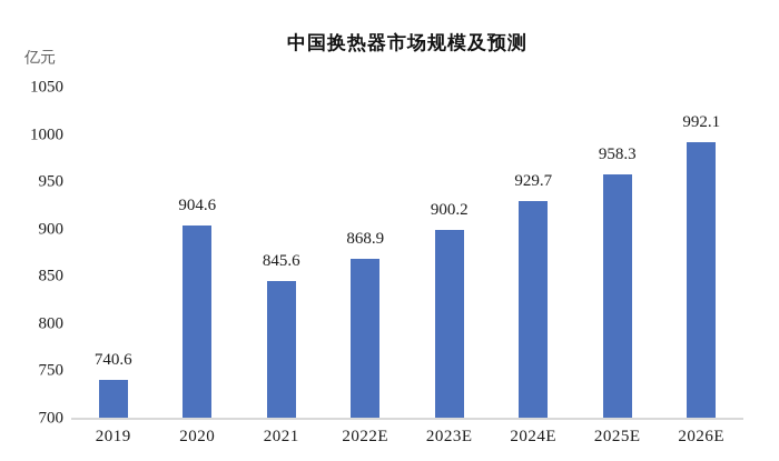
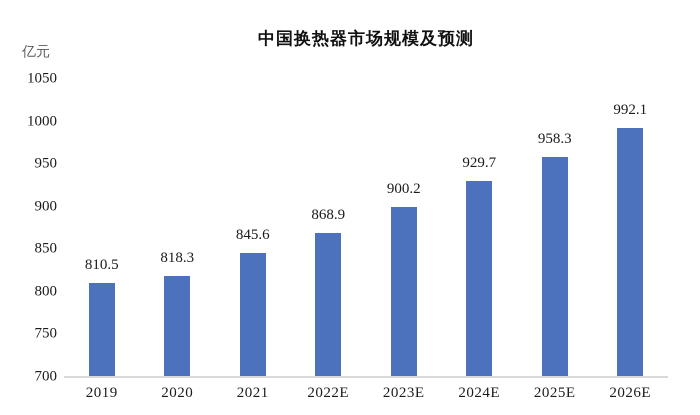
2019: 740.6 -> 810.5
2020: 904.6 -> 818.3
